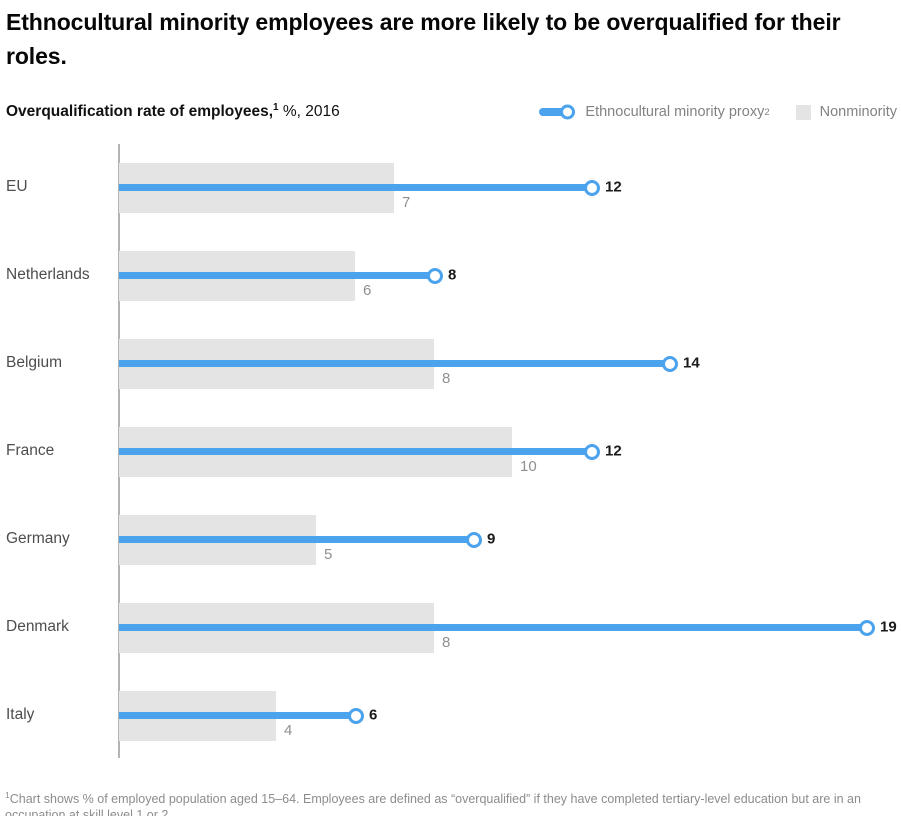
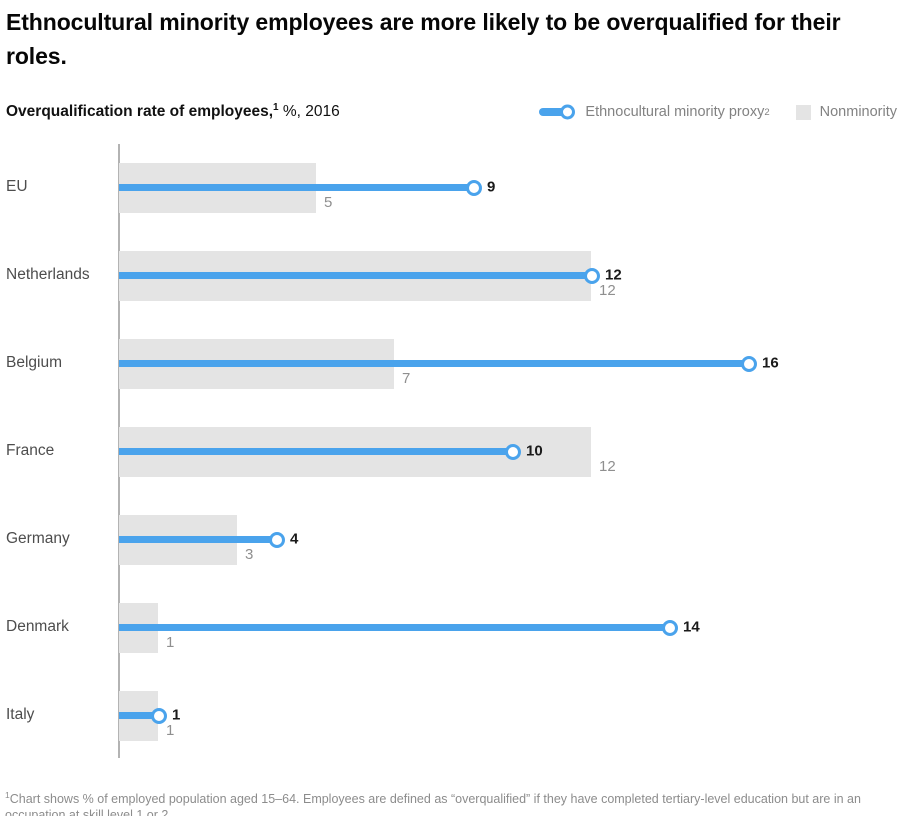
Ethnocultural minority proxy/EU: 12 -> 9
Nonminority/EU: 7 -> 5
Ethnocultural minority proxy/Netherlands: 8 -> 12
Nonminority/Netherlands: 6 -> 12
Ethnocultural minority proxy/Belgium: 14 -> 16
Nonminority/Belgium: 8 -> 7
Ethnocultural minority proxy/France: 12 -> 10
Nonminority/France: 10 -> 12
Ethnocultural minority proxy/Germany: 9 -> 4
Nonminority/Germany: 5 -> 3
Ethnocultural minority proxy/Denmark: 19 -> 14
Nonminority/Denmark: 8 -> 1
Ethnocultural minority proxy/Italy: 6 -> 1
Nonminority/Italy: 4 -> 1
